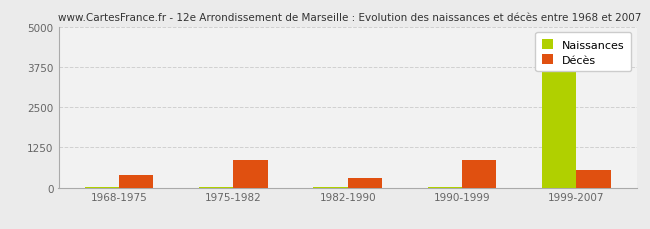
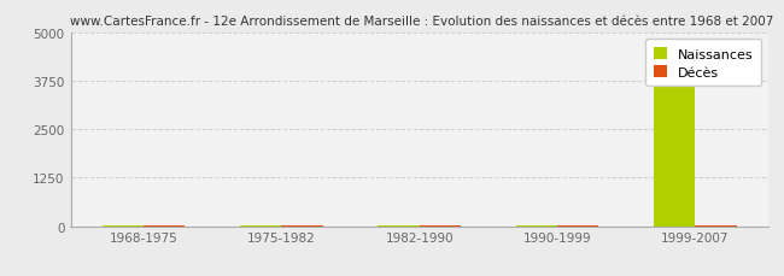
Décès/1968-1975: 400 -> 20
Décès/1975-1982: 850 -> 20
Décès/1982-1990: 300 -> 20
Décès/1990-1999: 850 -> 20
Décès/1999-2007: 550 -> 20
